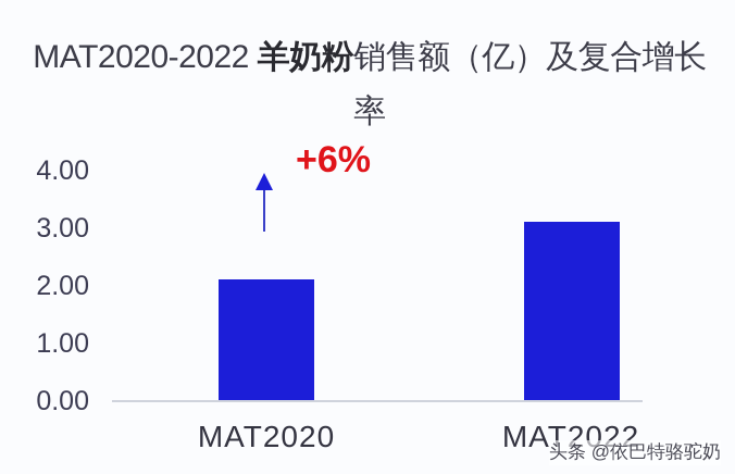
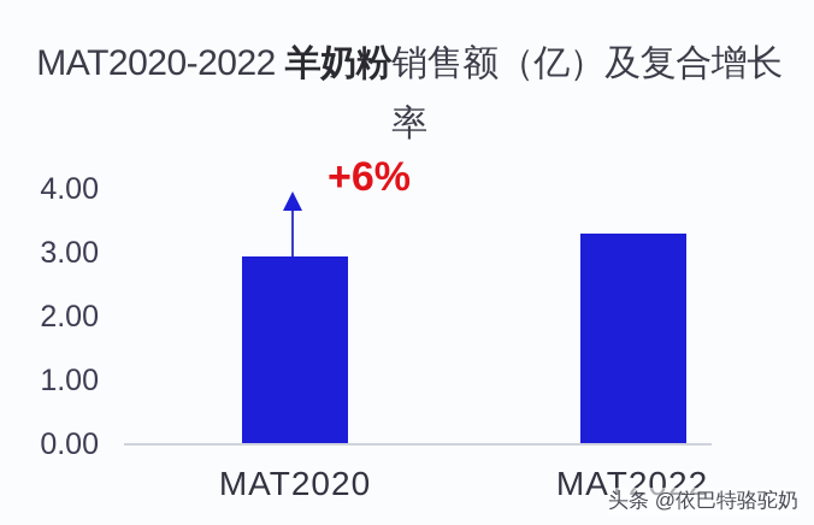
MAT2020: 2.1 -> 2.9
MAT2022: 3.1 -> 3.3
